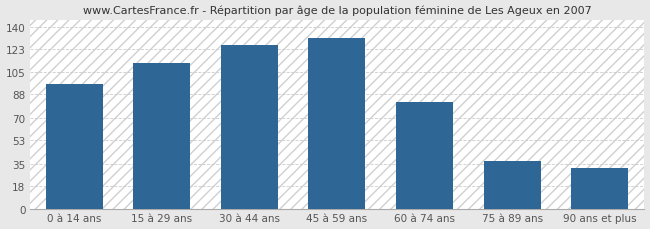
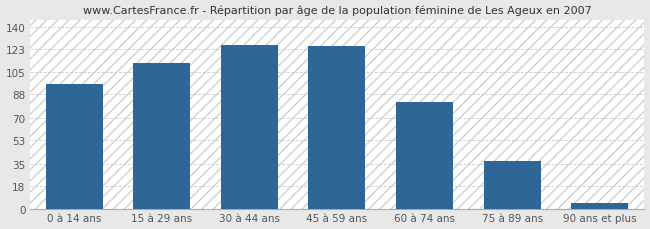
45 à 59 ans: 131 -> 125
90 ans et plus: 32 -> 5
